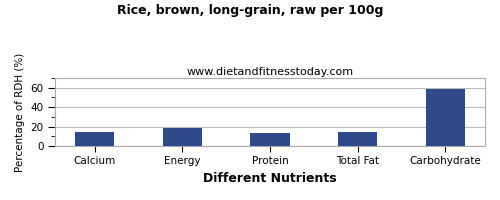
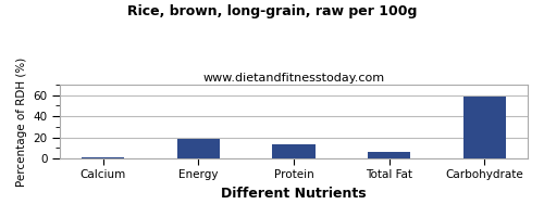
Calcium: 14 -> 1
Total Fat: 14 -> 6
